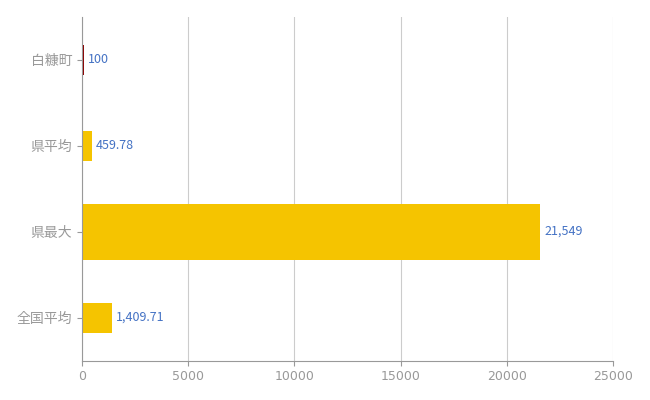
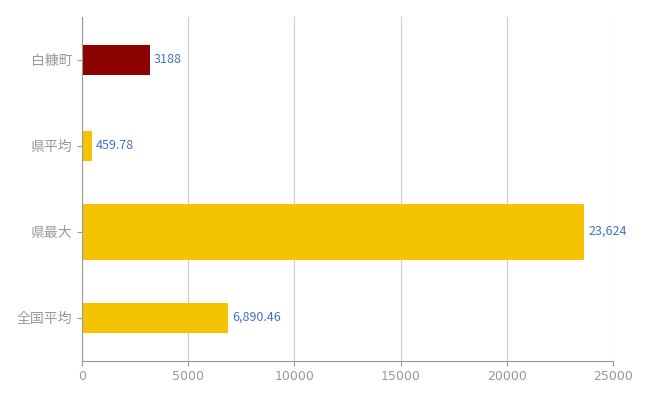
白糠町: 100 -> 3188
県最大: 21,549 -> 23,624
全国平均: 1,409.71 -> 6,890.46
